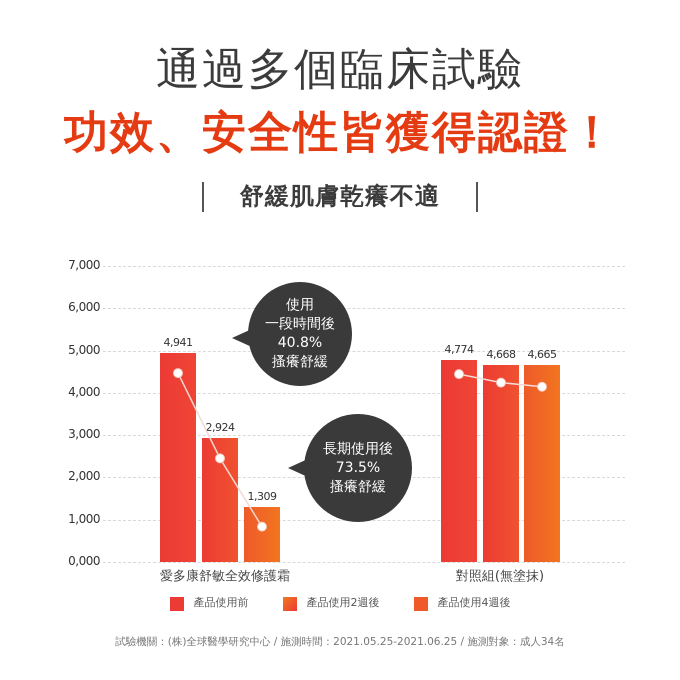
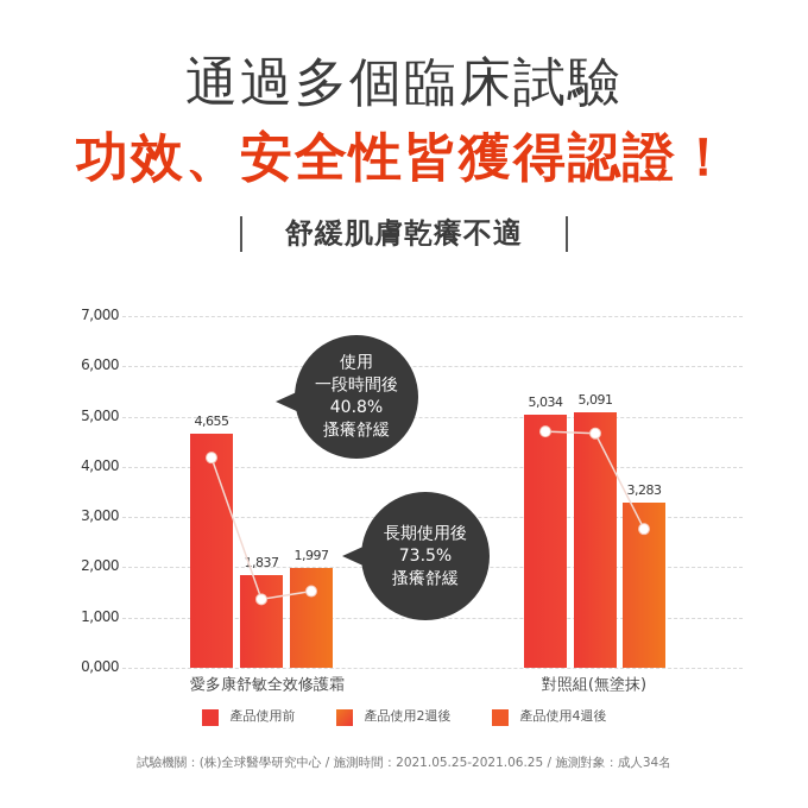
產品使用前/愛多康舒敏全效修護霜: 4,941 -> 4,655
產品使用2週後/愛多康舒敏全效修護霜: 2,924 -> 1,837
產品使用4週後/愛多康舒敏全效修護霜: 1,309 -> 1,997
產品使用前/對照組(無塗抹): 4,774 -> 5,034
產品使用2週後/對照組(無塗抹): 4,668 -> 5,091
產品使用4週後/對照組(無塗抹): 4,665 -> 3,283
